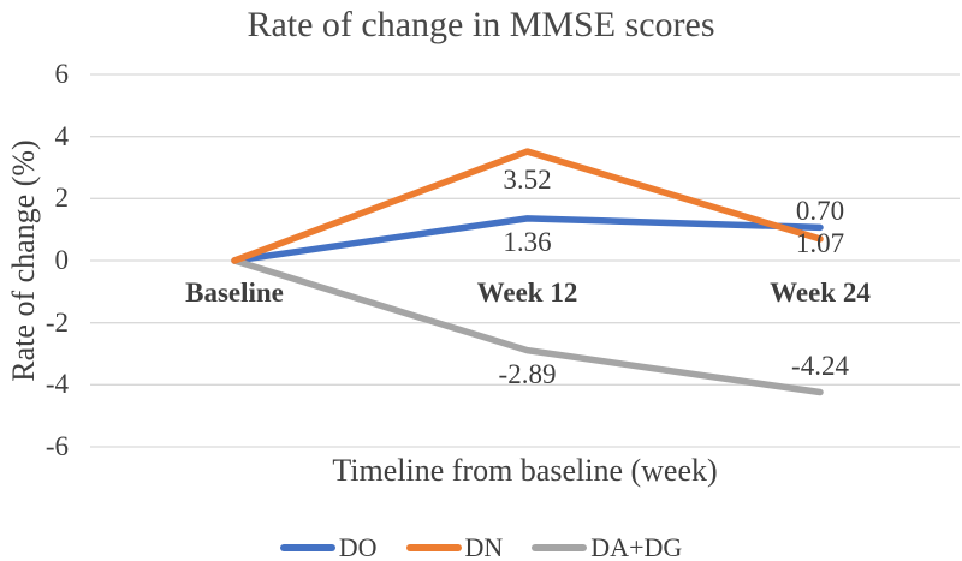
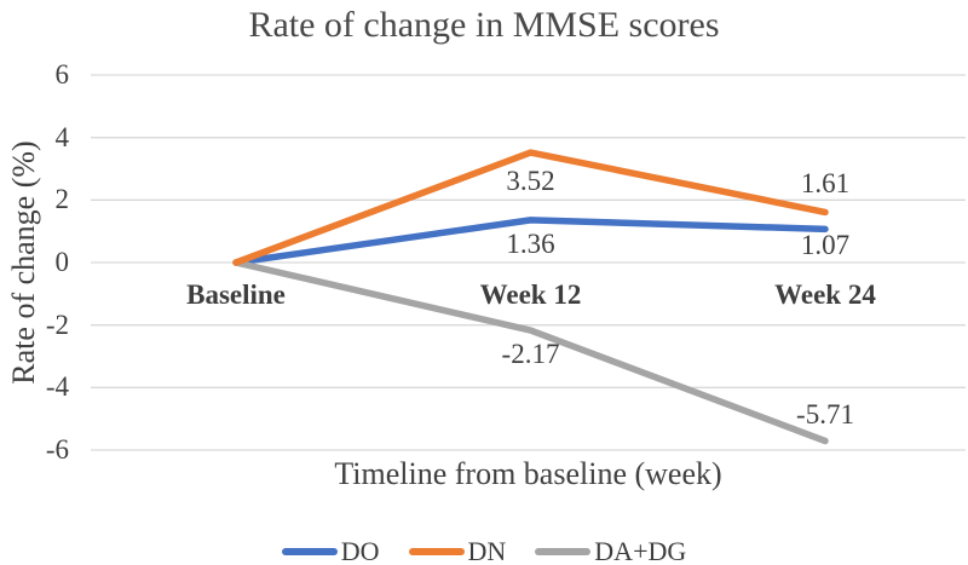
DA+DG/Week 12: -2.89 -> -2.17
DN/Week 24: 0.70 -> 1.61
DA+DG/Week 24: -4.24 -> -5.71
